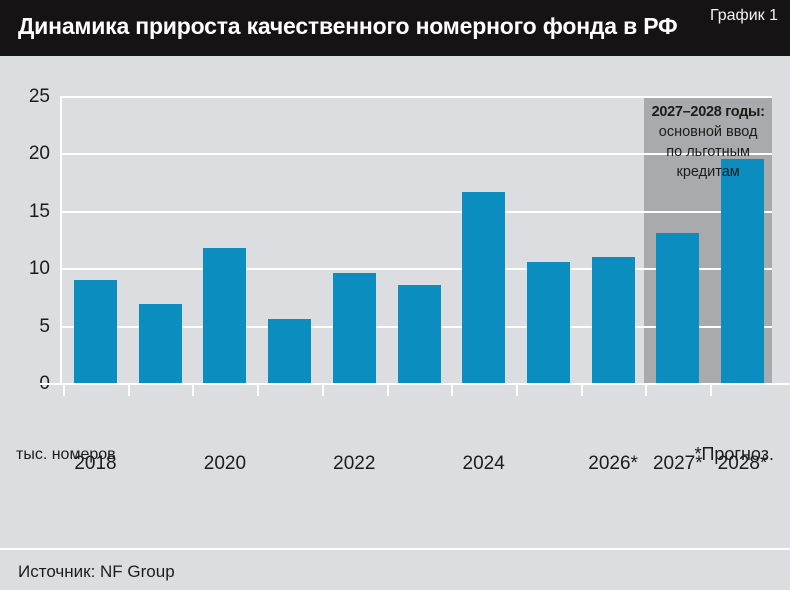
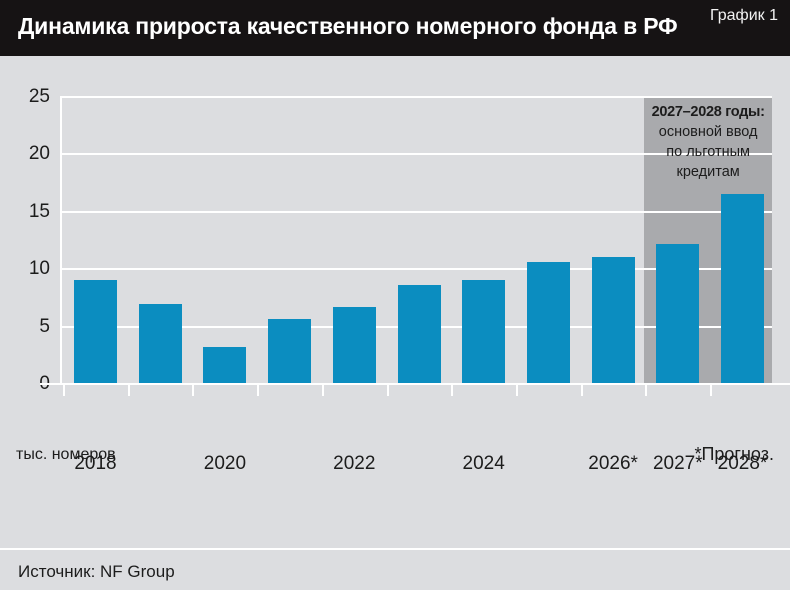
2020: 11.8 -> 3.1
2022: 9.6 -> 6.6
2024: 16.6 -> 9.0
2027*: 13.1 -> 12.1
2028*: 19.5 -> 16.5
